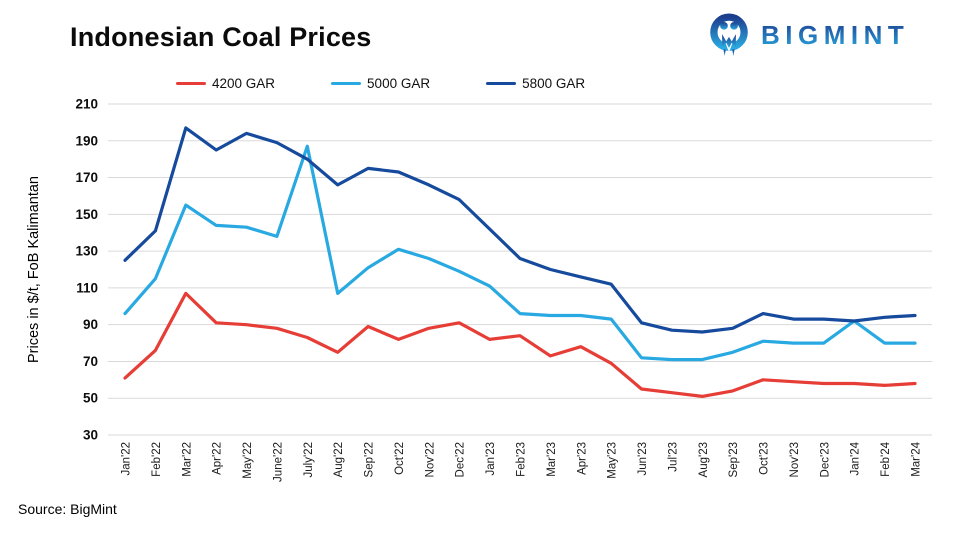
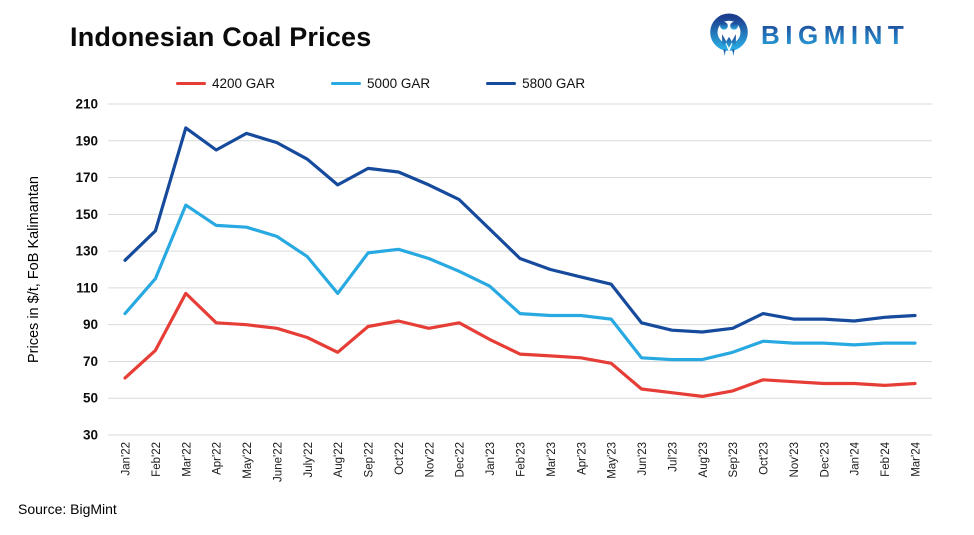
5000 GAR/July'22: 187 -> 127
5000 GAR/Sep'22: 121 -> 129
4200 GAR/Oct'22: 82 -> 92
4200 GAR/Feb'23: 84 -> 74
4200 GAR/Apr'23: 78 -> 72
5000 GAR/Jan'24: 92 -> 79
